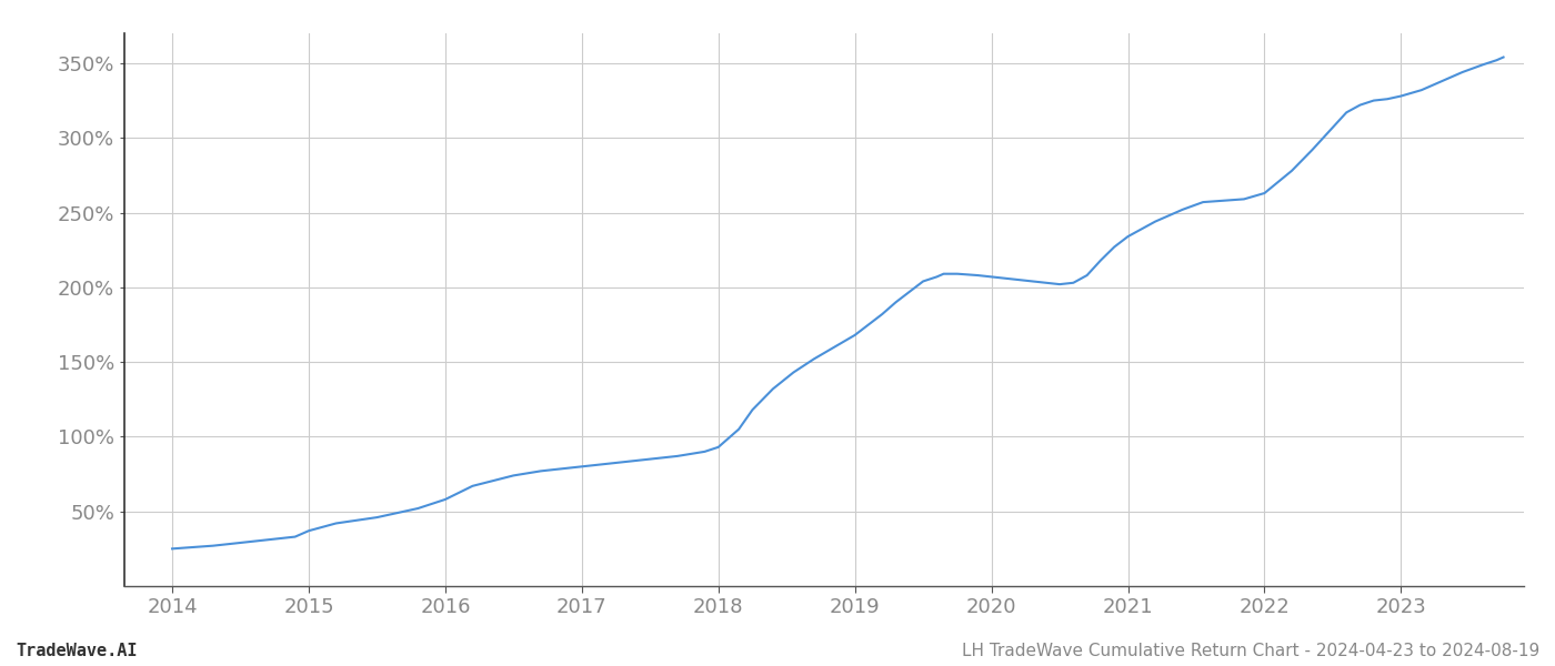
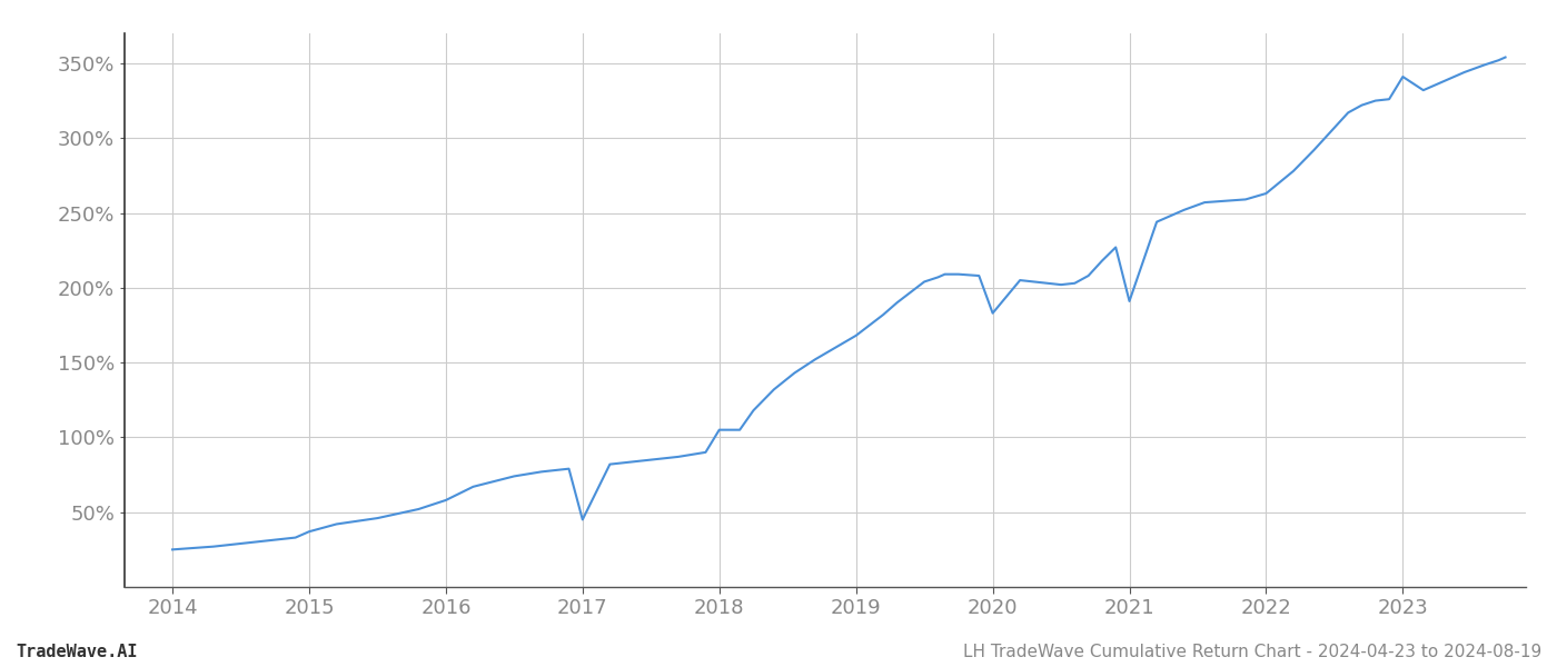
2017: 80% -> 45%
2018: 93% -> 105%
2020: 207% -> 183%
2021: 234% -> 191%
2023: 328% -> 341%
